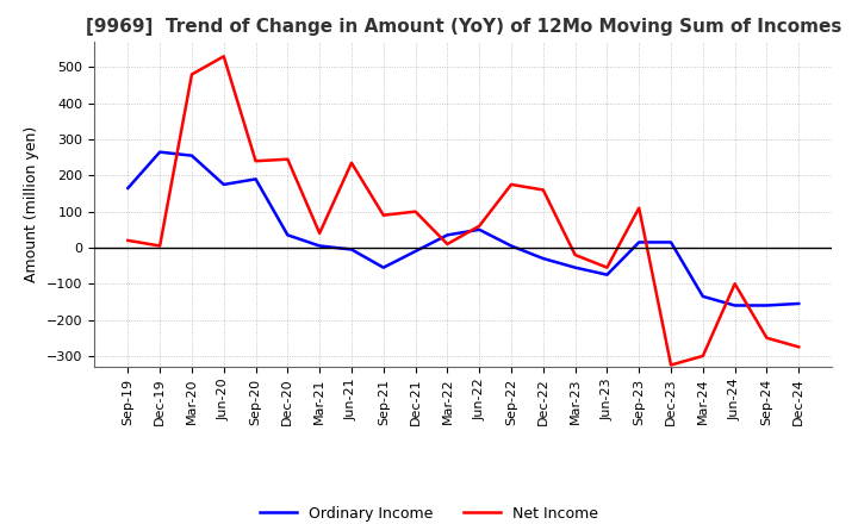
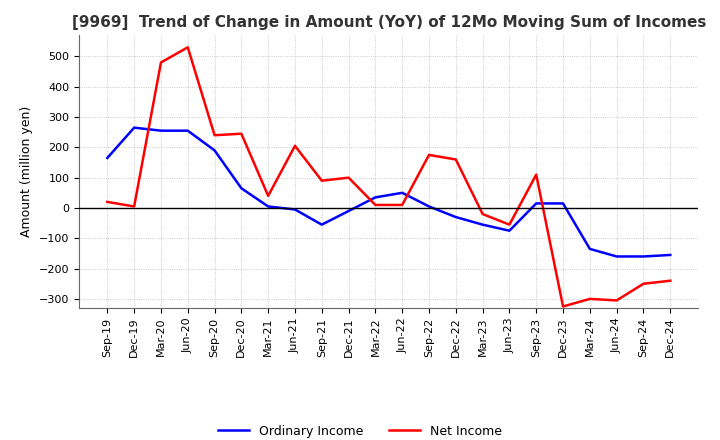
Ordinary Income/Jun-20: 175 -> 255
Ordinary Income/Dec-20: 35 -> 65
Net Income/Jun-21: 235 -> 205
Net Income/Jun-22: 60 -> 10
Net Income/Jun-24: -100 -> -305
Net Income/Dec-24: -275 -> -240
